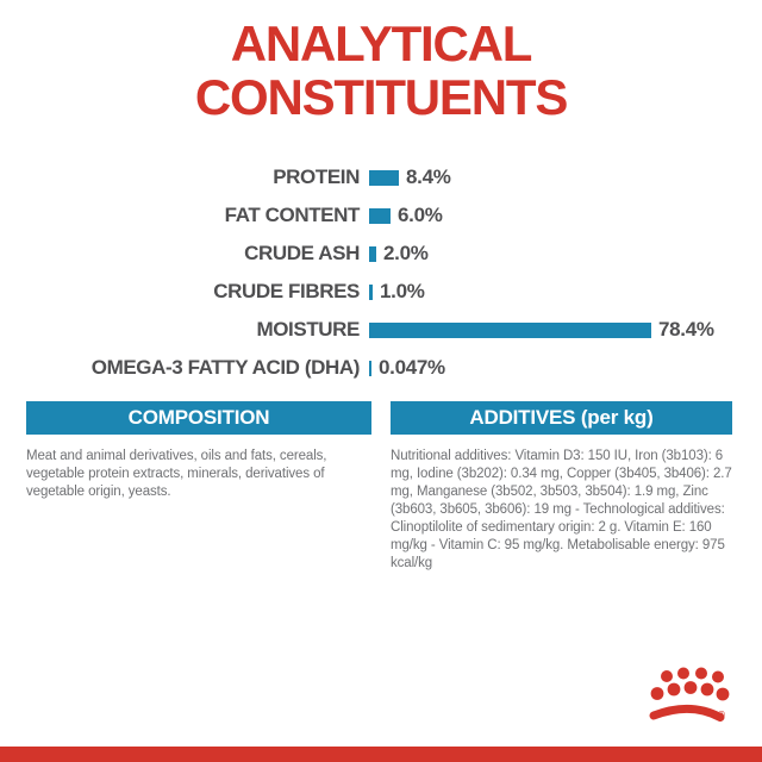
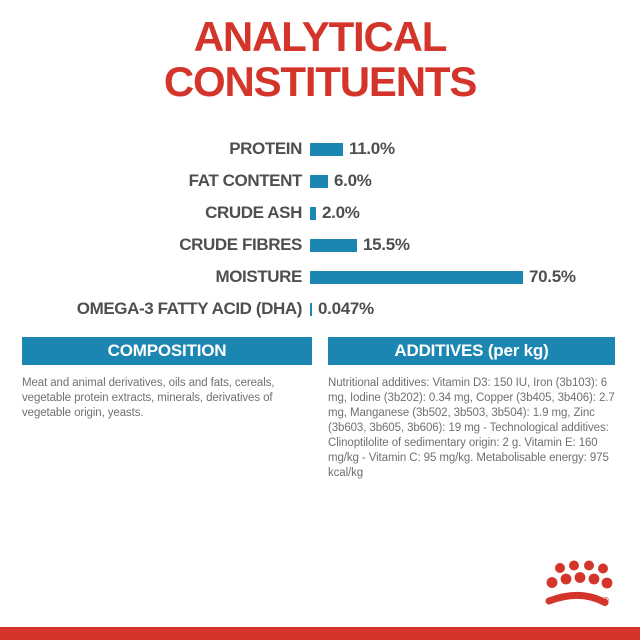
PROTEIN: 8.4% -> 11.0%
CRUDE FIBRES: 1.0% -> 15.5%
MOISTURE: 78.4% -> 70.5%
